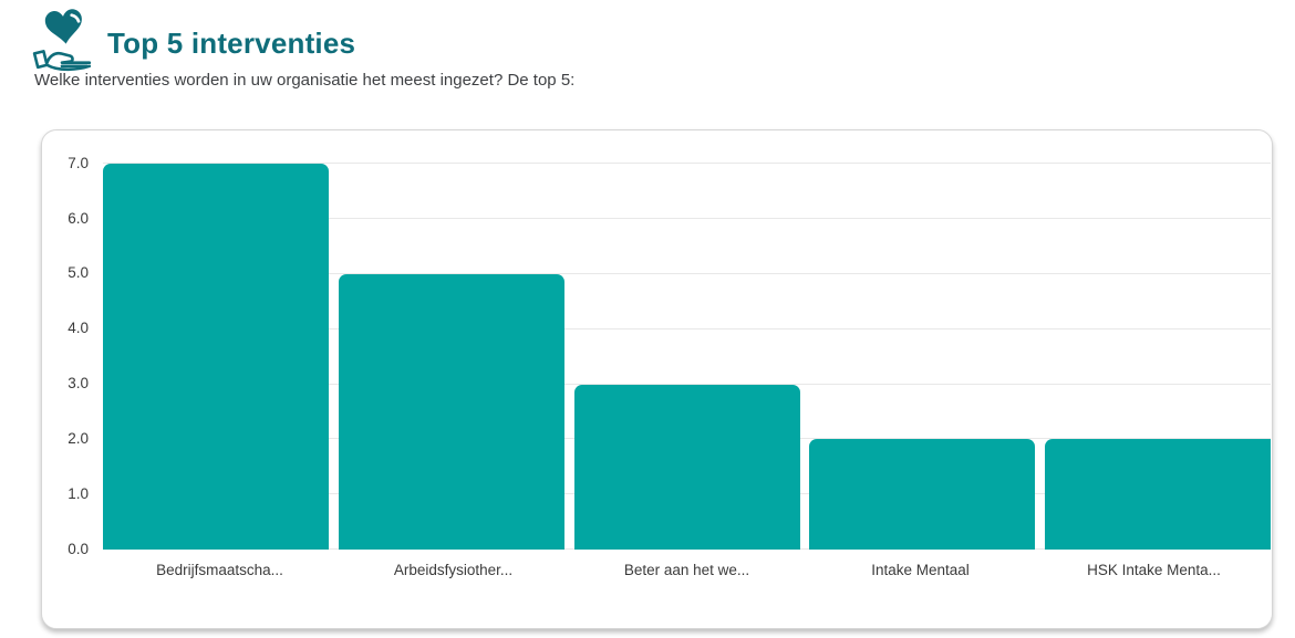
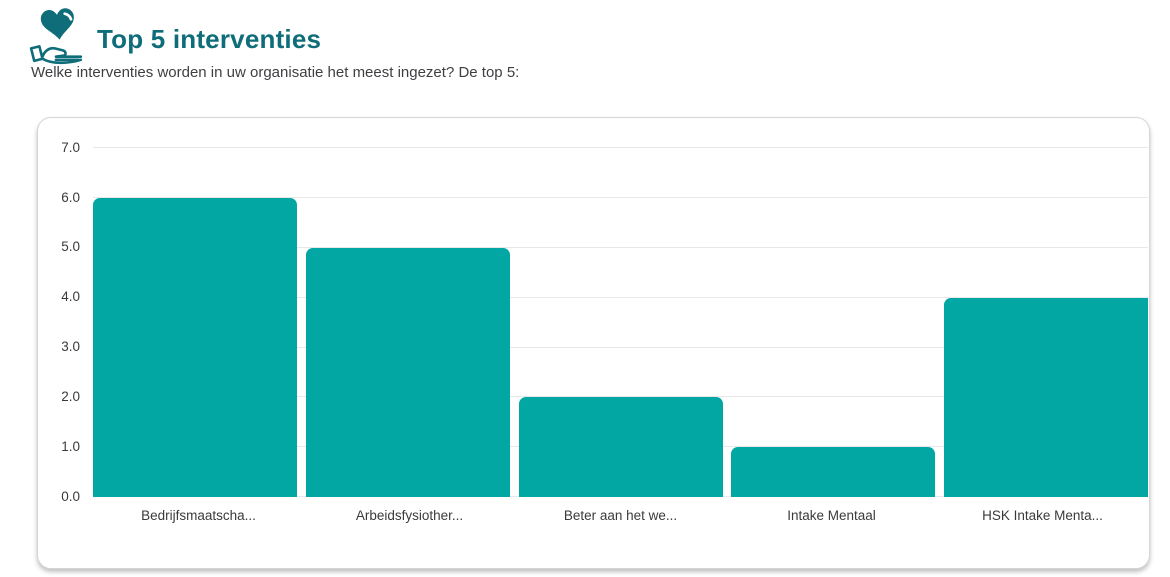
Bedrijfsmaatscha...: 7 -> 6
Beter aan het we...: 3 -> 2
Intake Mentaal: 2 -> 1
HSK Intake Menta...: 2 -> 4
